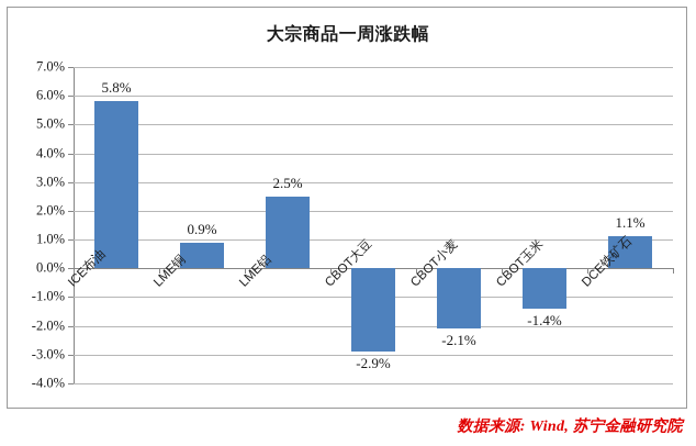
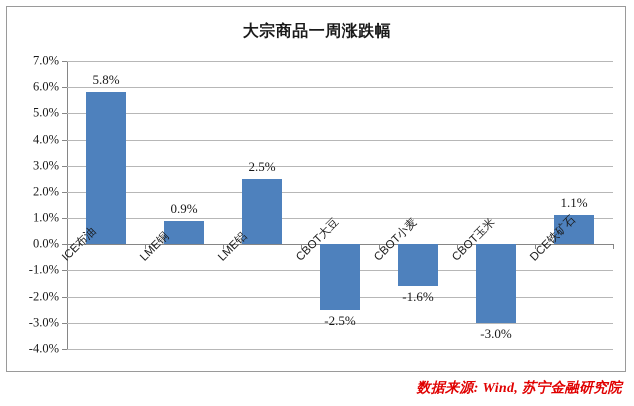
CBOT大豆: -2.9% -> -2.5%
CBOT小麦: -2.1% -> -1.6%
CBOT玉米: -1.4% -> -3.0%
